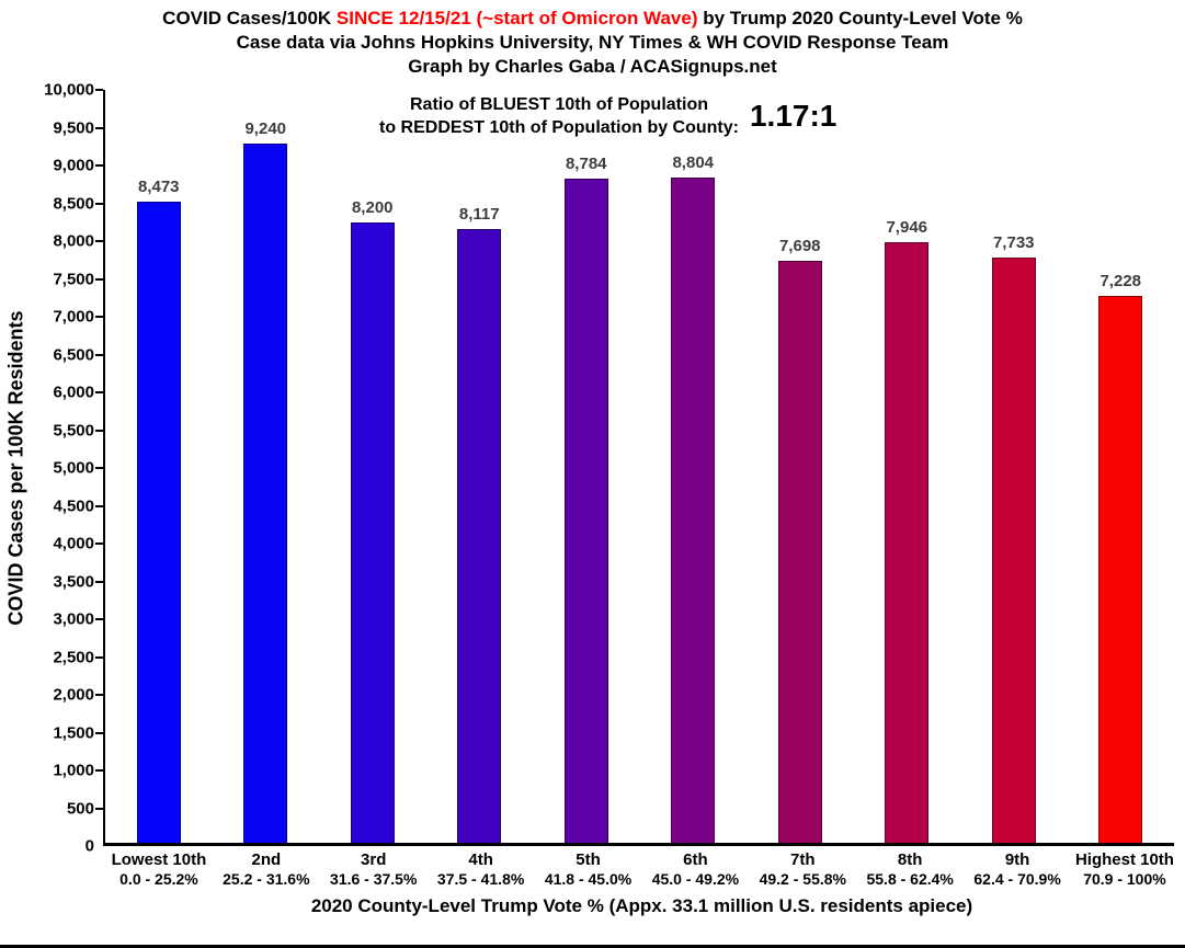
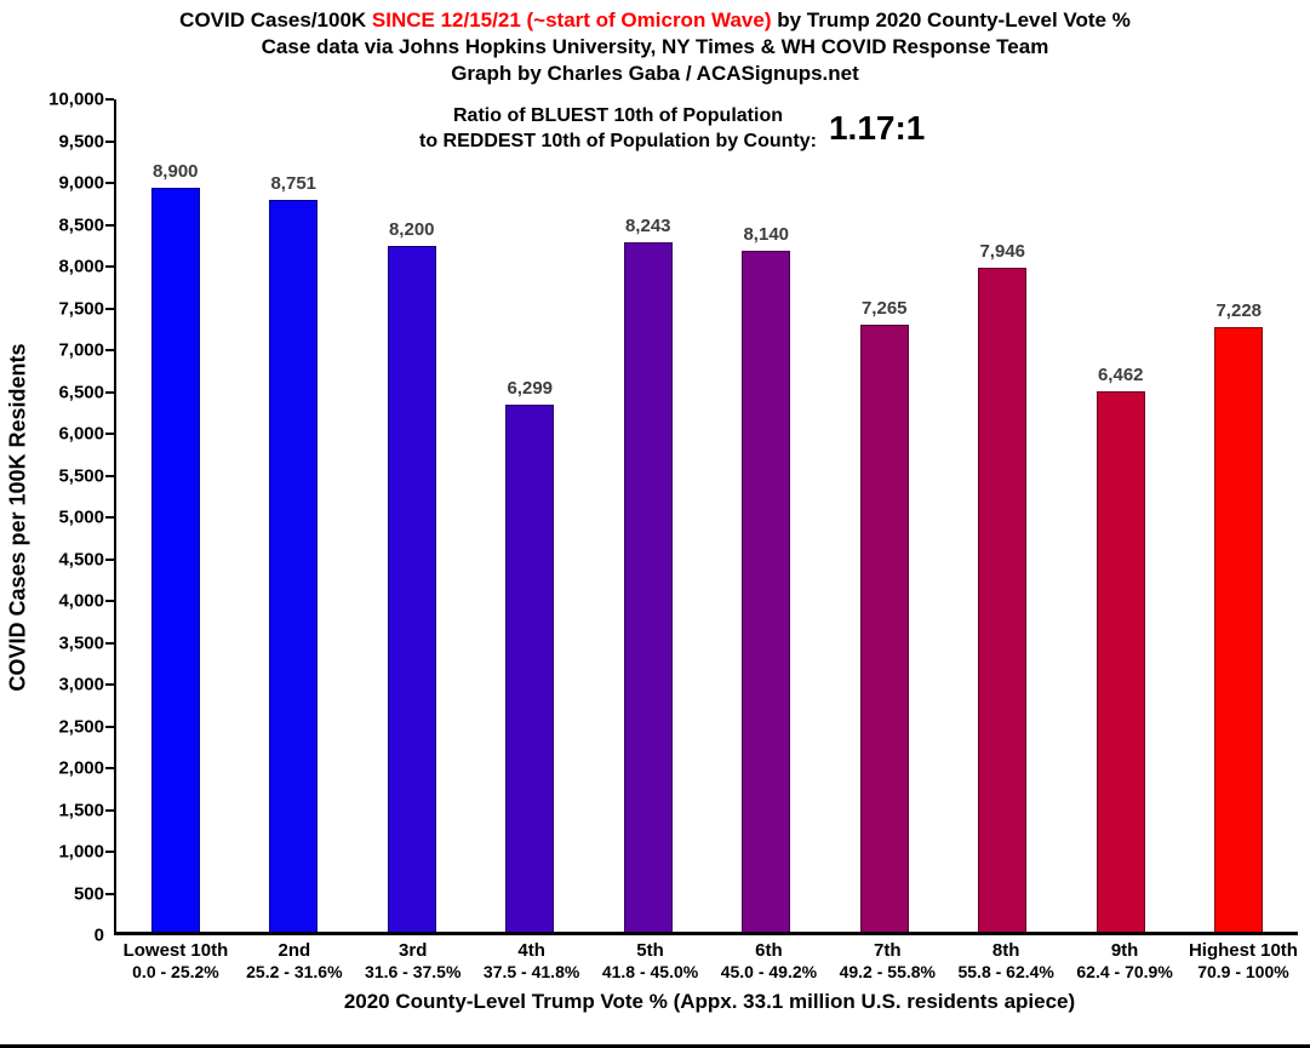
Lowest 10th: 8,473 -> 8,900
2nd: 9,240 -> 8,751
4th: 8,117 -> 6,299
5th: 8,784 -> 8,243
6th: 8,804 -> 8,140
7th: 7,698 -> 7,265
9th: 7,733 -> 6,462
